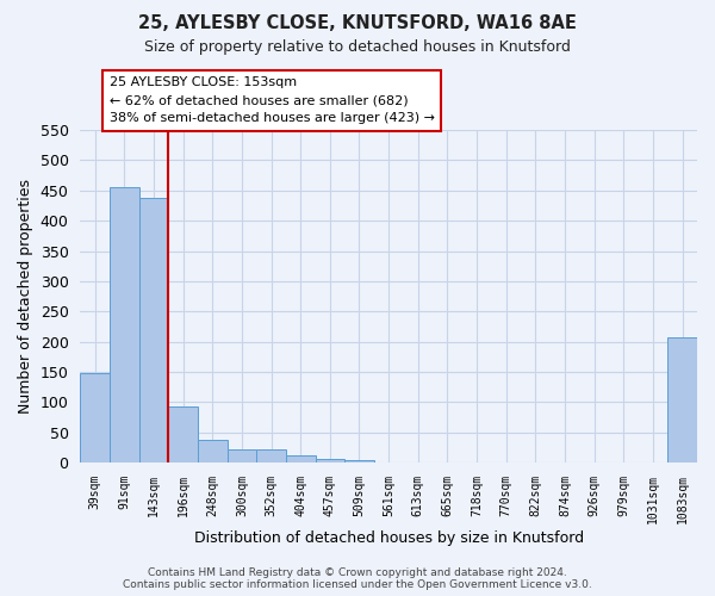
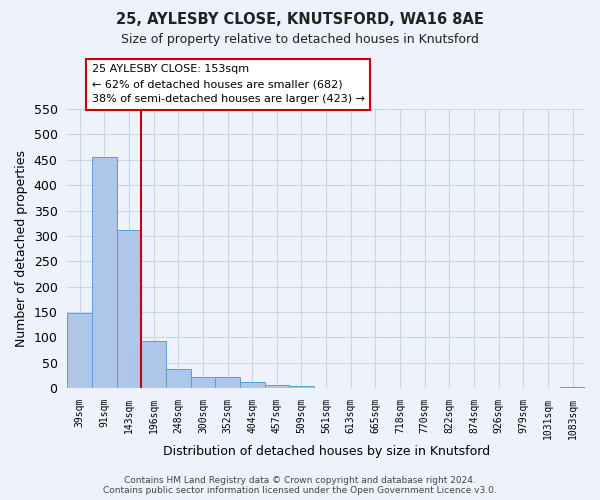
143sqm: 438 -> 312
1083sqm: 208 -> 3
